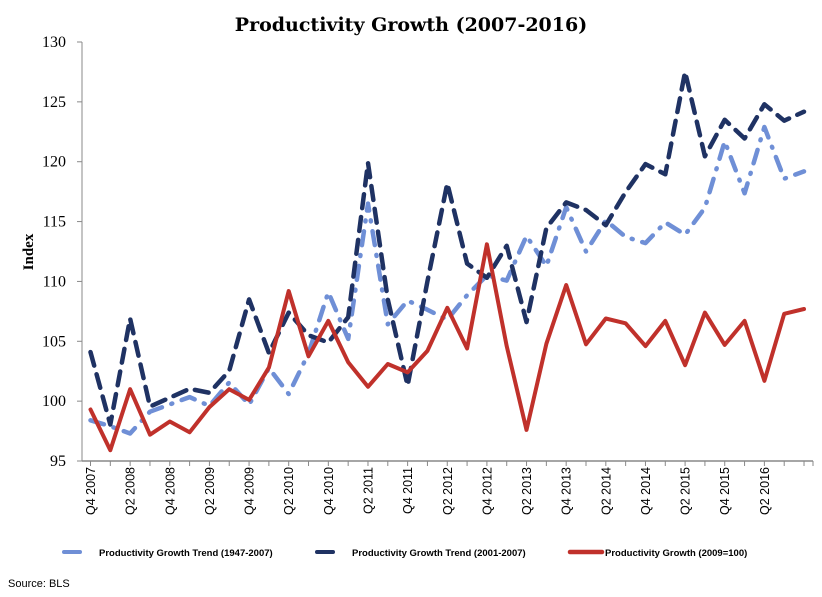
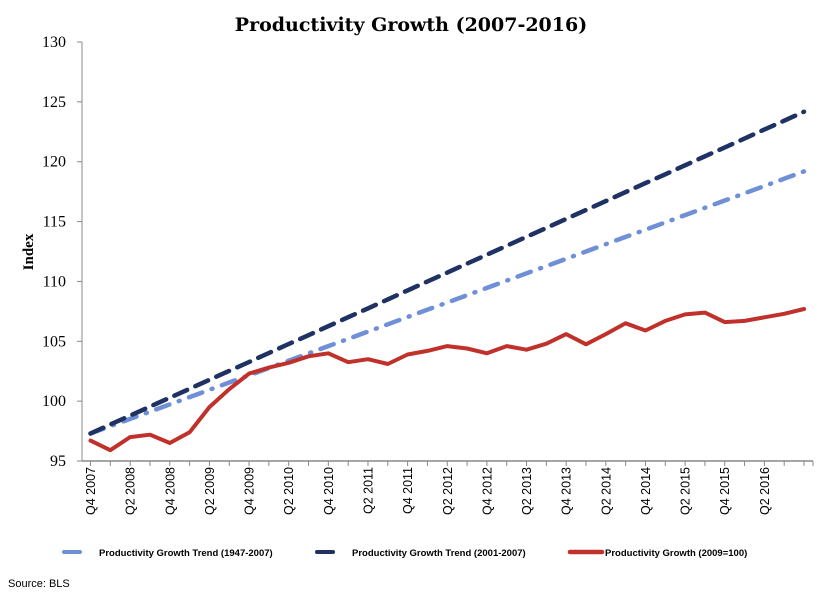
Productivity Growth Trend (1947-2007)/Q4 2007: 98.4 -> 97.3
Productivity Growth Trend (2001-2007)/Q4 2007: 104.1 -> 97.3
Productivity Growth (2009=100)/Q4 2007: 99.3 -> 96.7
Productivity Growth Trend (1947-2007)/Q2 2008: 97.3 -> 98.5
Productivity Growth Trend (2001-2007)/Q2 2008: 106.9 -> 98.8
Productivity Growth (2009=100)/Q2 2008: 101.0 -> 97.0
Productivity Growth (2009=100)/Q4 2008: 98.3 -> 96.5
Productivity Growth Trend (1947-2007)/Q2 2009: 99.6 -> 101.0
Productivity Growth Trend (2001-2007)/Q2 2009: 100.7 -> 101.8
Productivity Growth Trend (1947-2007)/Q4 2009: 99.7 -> 102.2
Productivity Growth Trend (2001-2007)/Q4 2009: 108.5 -> 103.3
Productivity Growth (2009=100)/Q4 2009: 100.1 -> 102.3
Productivity Growth Trend (1947-2007)/Q2 2010: 100.6 -> 103.4
Productivity Growth Trend (2001-2007)/Q2 2010: 107.4 -> 104.8
Productivity Growth (2009=100)/Q2 2010: 109.2 -> 103.2
Productivity Growth Trend (1947-2007)/Q4 2010: 109.1 -> 104.6
Productivity Growth Trend (2001-2007)/Q4 2010: 104.9 -> 106.3
Productivity Growth (2009=100)/Q4 2010: 106.7 -> 104.0
Productivity Growth Trend (1947-2007)/Q2 2011: 116.5 -> 105.8
Productivity Growth Trend (2001-2007)/Q2 2011: 119.9 -> 107.8
Productivity Growth (2009=100)/Q2 2011: 101.2 -> 103.5
Productivity Growth Trend (1947-2007)/Q4 2011: 108.4 -> 107.0
Productivity Growth Trend (2001-2007)/Q4 2011: 101.3 -> 109.2
Productivity Growth (2009=100)/Q4 2011: 102.4 -> 103.9
Productivity Growth Trend (1947-2007)/Q2 2012: 106.8 -> 108.2
Productivity Growth Trend (2001-2007)/Q2 2012: 118.2 -> 110.7
Productivity Growth (2009=100)/Q2 2012: 107.8 -> 104.6
Productivity Growth Trend (1947-2007)/Q4 2012: 110.5 -> 109.5
Productivity Growth Trend (2001-2007)/Q4 2012: 110.3 -> 112.2
Productivity Growth (2009=100)/Q4 2012: 113.1 -> 104.0
Productivity Growth Trend (1947-2007)/Q2 2013: 113.8 -> 110.7
Productivity Growth Trend (2001-2007)/Q2 2013: 106.6 -> 113.7
Productivity Growth (2009=100)/Q2 2013: 97.6 -> 104.3
Productivity Growth Trend (1947-2007)/Q4 2013: 116.2 -> 111.9
Productivity Growth Trend (2001-2007)/Q4 2013: 116.6 -> 115.2
Productivity Growth (2009=100)/Q4 2013: 109.7 -> 105.6
Productivity Growth Trend (1947-2007)/Q2 2014: 115.1 -> 113.1
Productivity Growth Trend (2001-2007)/Q2 2014: 114.7 -> 116.7
Productivity Growth (2009=100)/Q2 2014: 106.9 -> 105.6
Productivity Growth Trend (1947-2007)/Q4 2014: 113.2 -> 114.3
Productivity Growth Trend (2001-2007)/Q4 2014: 119.8 -> 118.2
Productivity Growth (2009=100)/Q4 2014: 104.6 -> 105.9
Productivity Growth Trend (1947-2007)/Q2 2015: 113.9 -> 115.5
Productivity Growth Trend (2001-2007)/Q2 2015: 127.5 -> 119.7
Productivity Growth (2009=100)/Q2 2015: 103.0 -> 107.2
Productivity Growth Trend (1947-2007)/Q4 2015: 121.7 -> 116.8
Productivity Growth Trend (2001-2007)/Q4 2015: 123.5 -> 121.2
Productivity Growth (2009=100)/Q4 2015: 104.7 -> 106.6
Productivity Growth Trend (1947-2007)/Q2 2016: 122.9 -> 118.0
Productivity Growth Trend (2001-2007)/Q2 2016: 124.8 -> 122.7
Productivity Growth (2009=100)/Q2 2016: 101.7 -> 107.0
